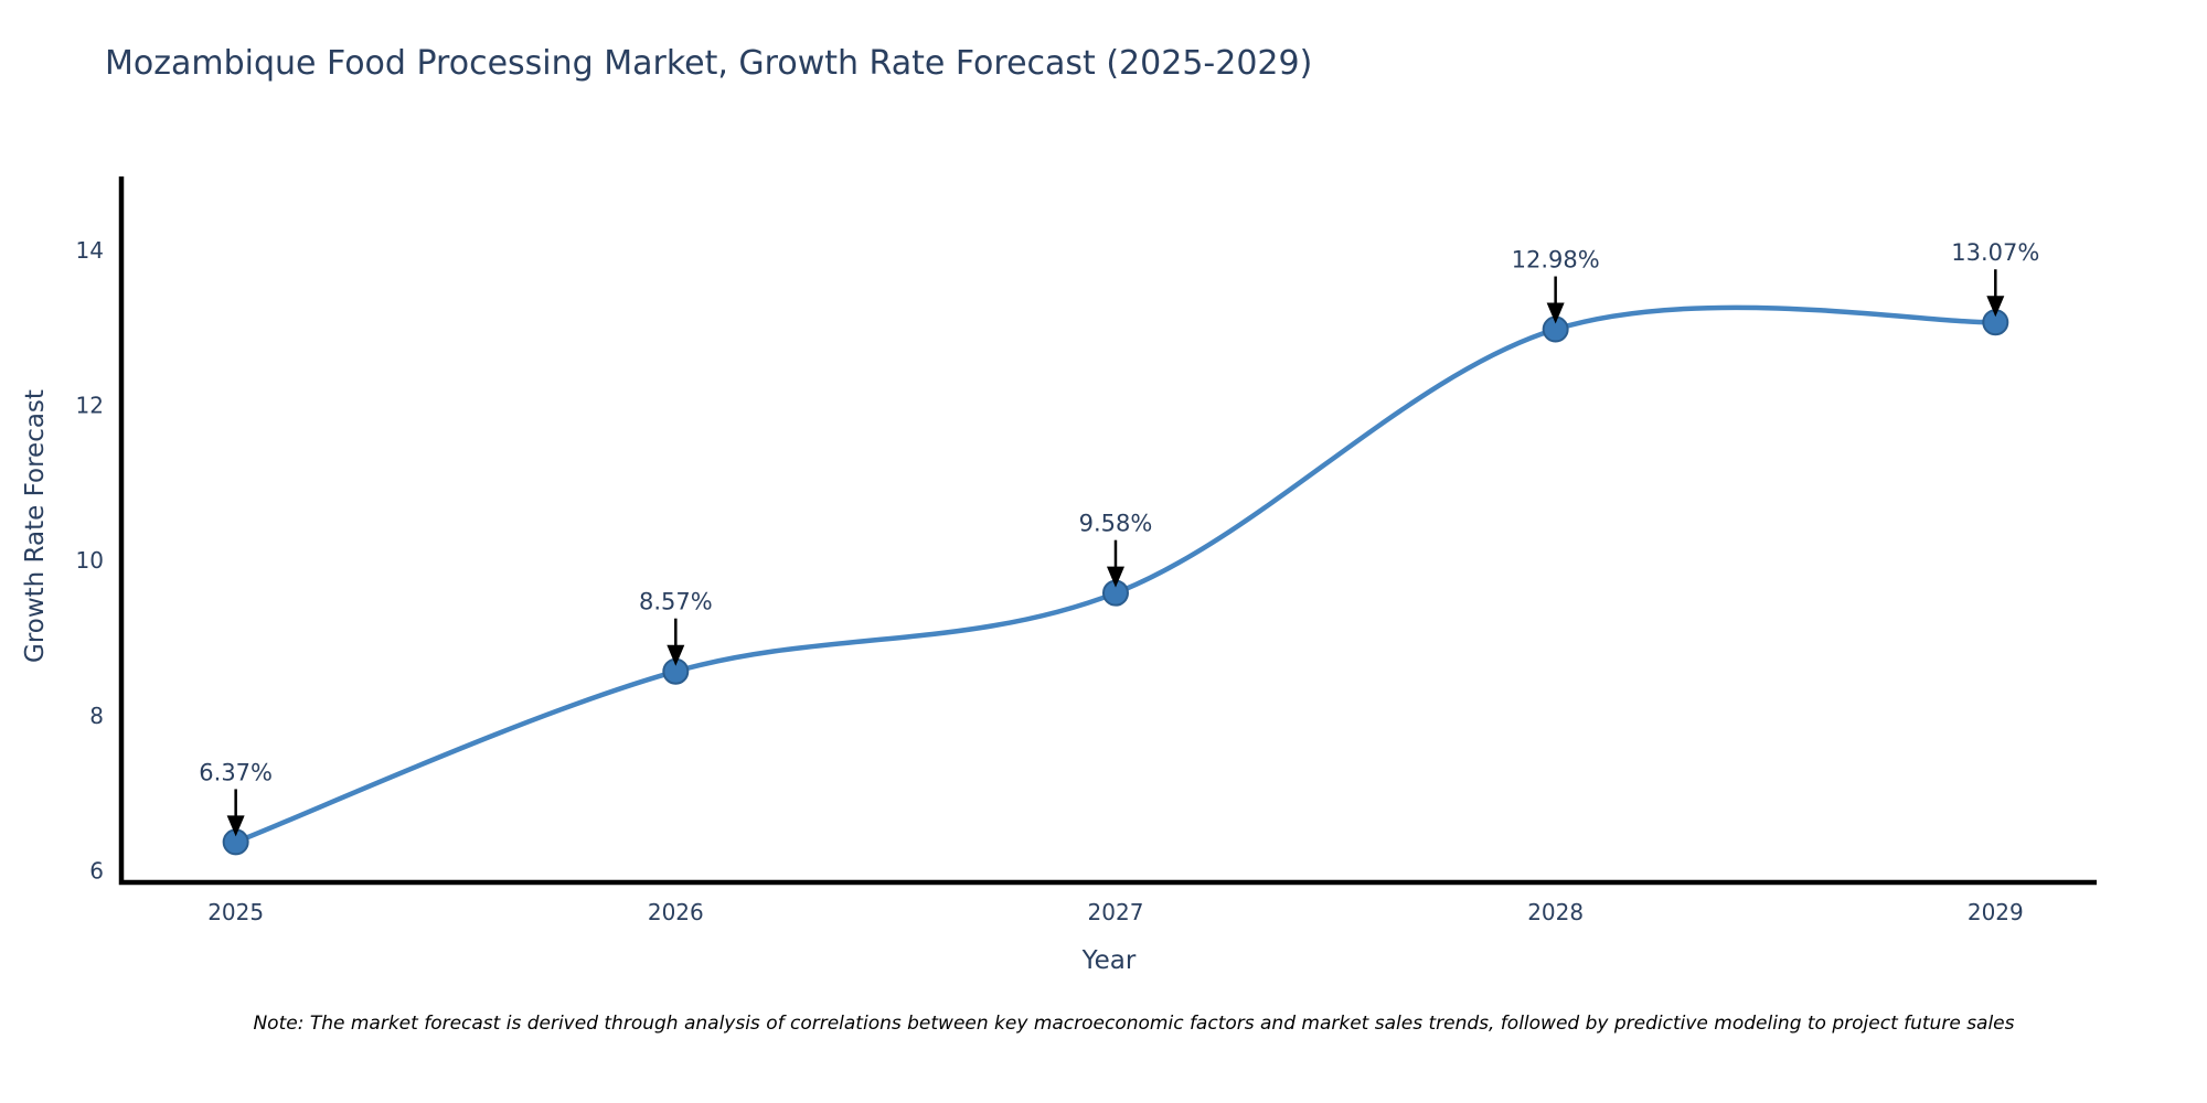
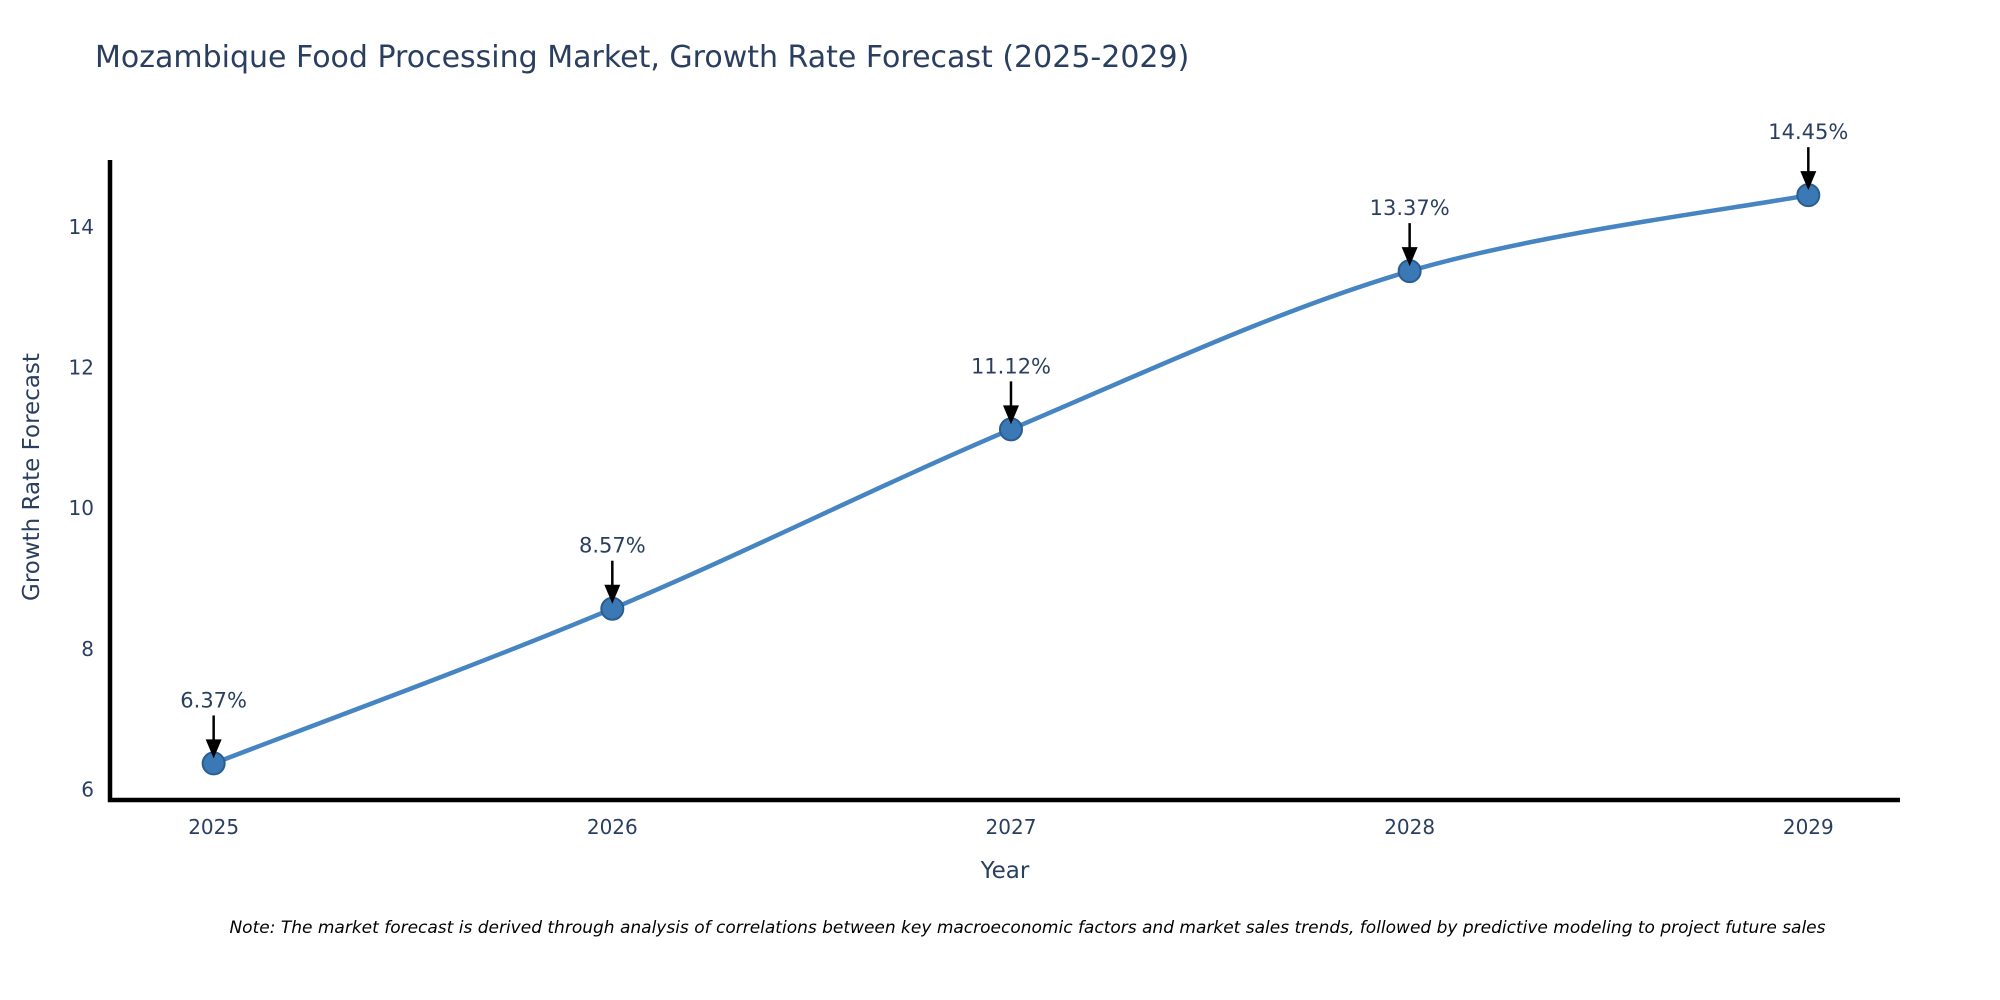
2027: 9.58% -> 11.12%
2028: 12.98% -> 13.37%
2029: 13.07% -> 14.45%
